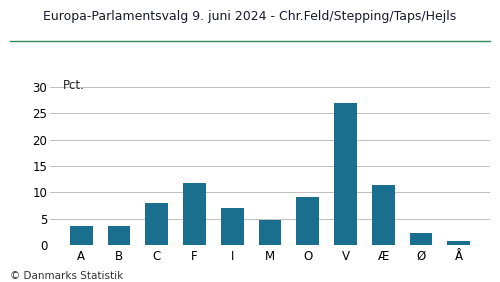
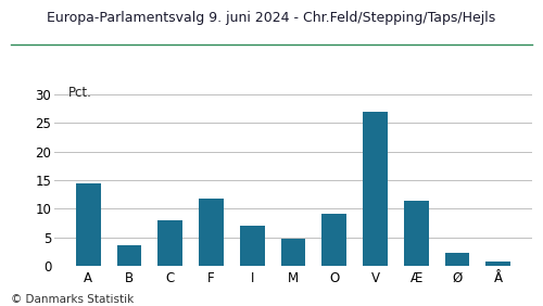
A: 3.6 -> 14.5
